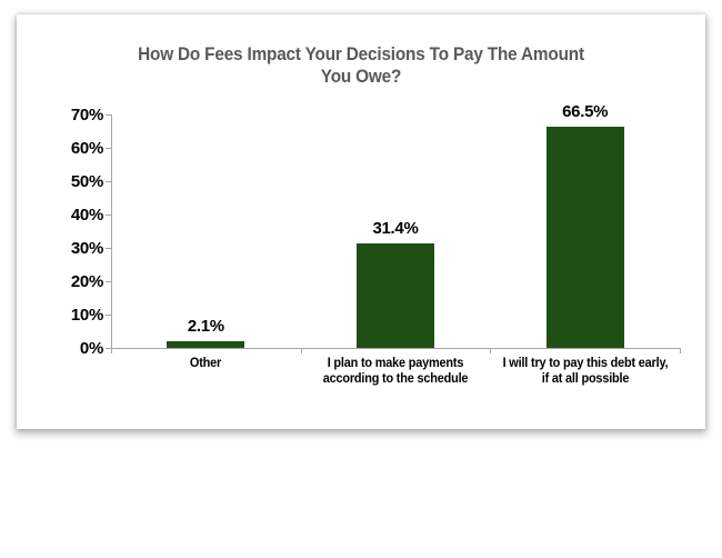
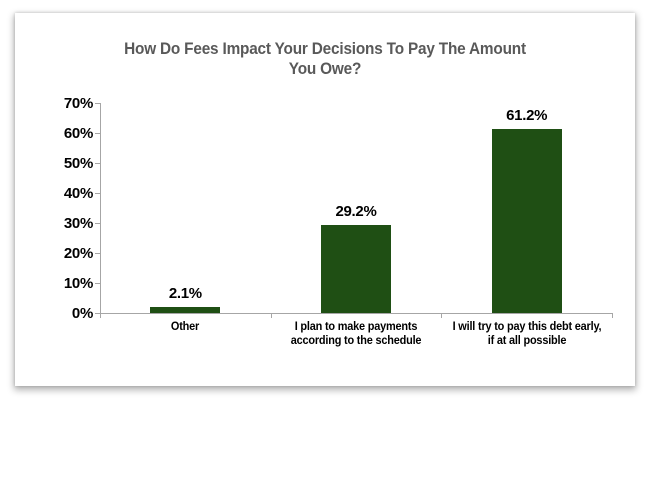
I plan to make payments according to the schedule: 31.4% -> 29.2%
I will try to pay this debt early, if at all possible: 66.5% -> 61.2%
